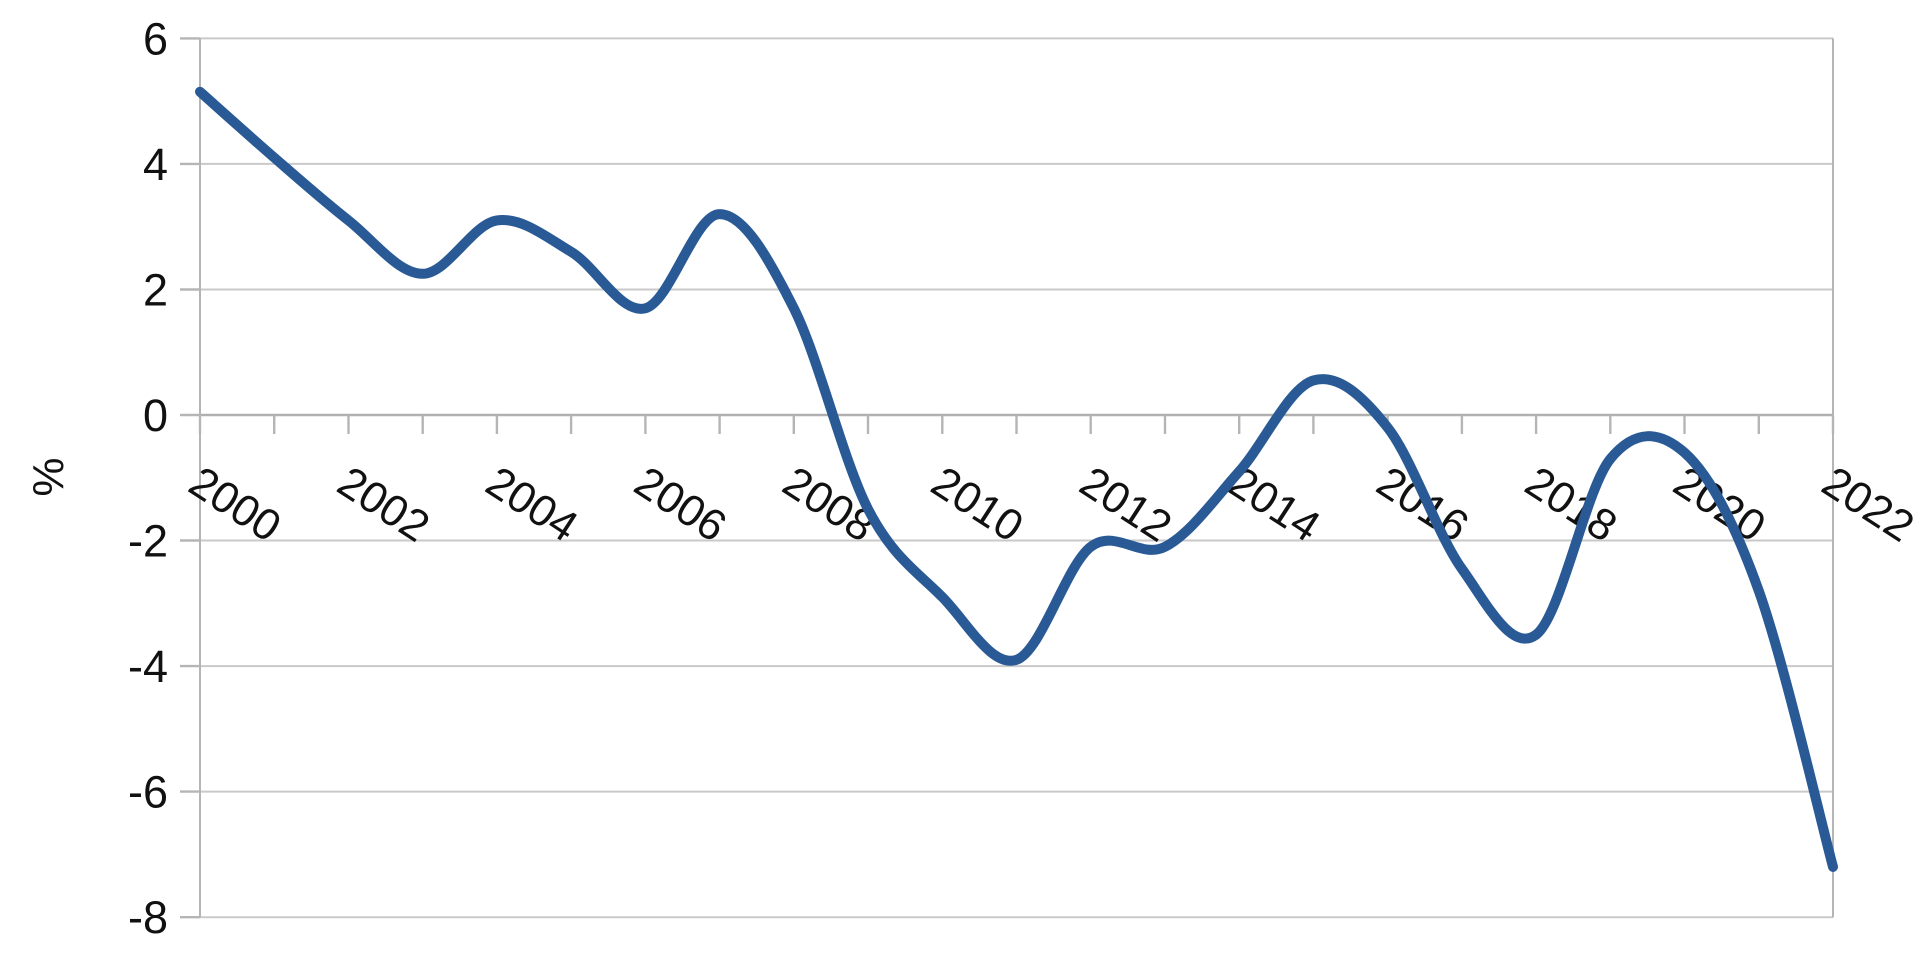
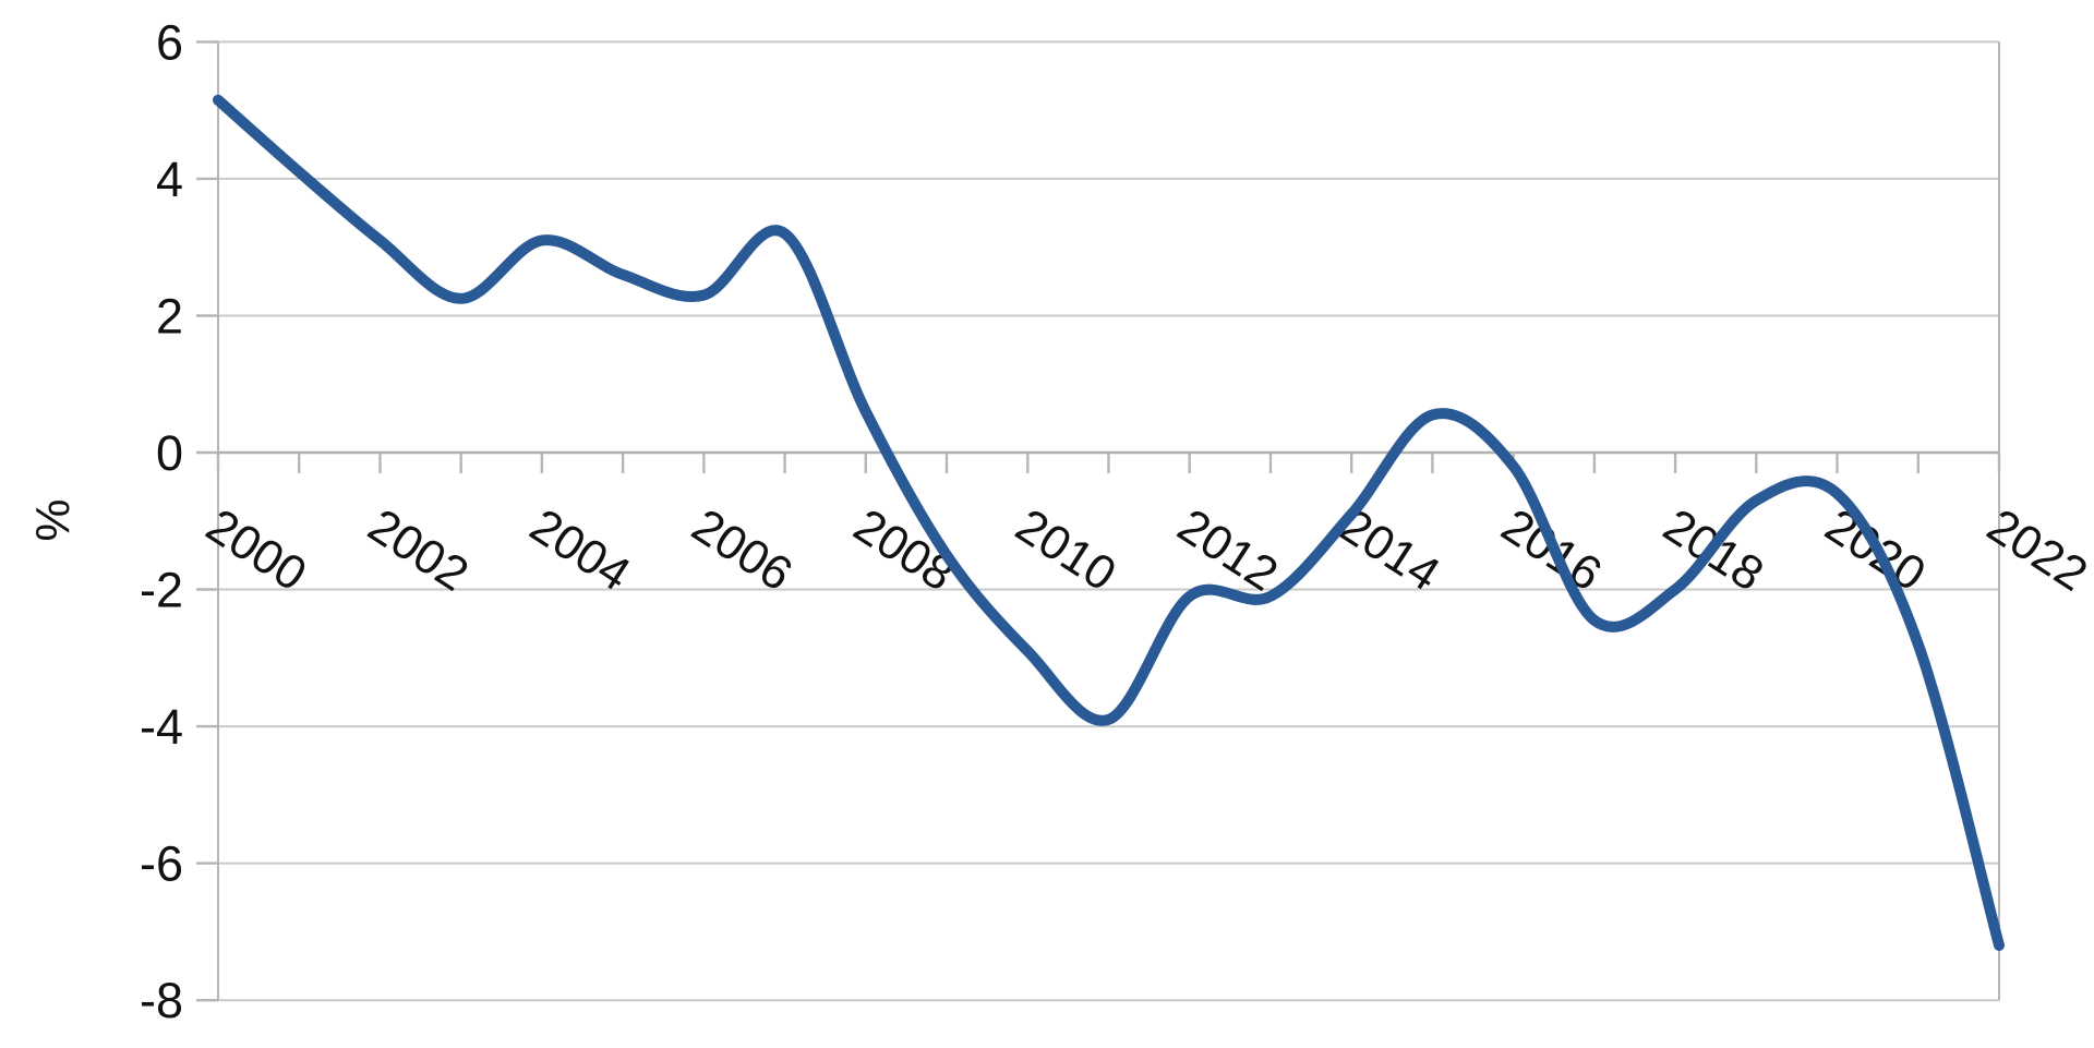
2006: 1.7 -> 2.3
2008: 1.7 -> 0.6
2018: -3.5 -> -2.0
